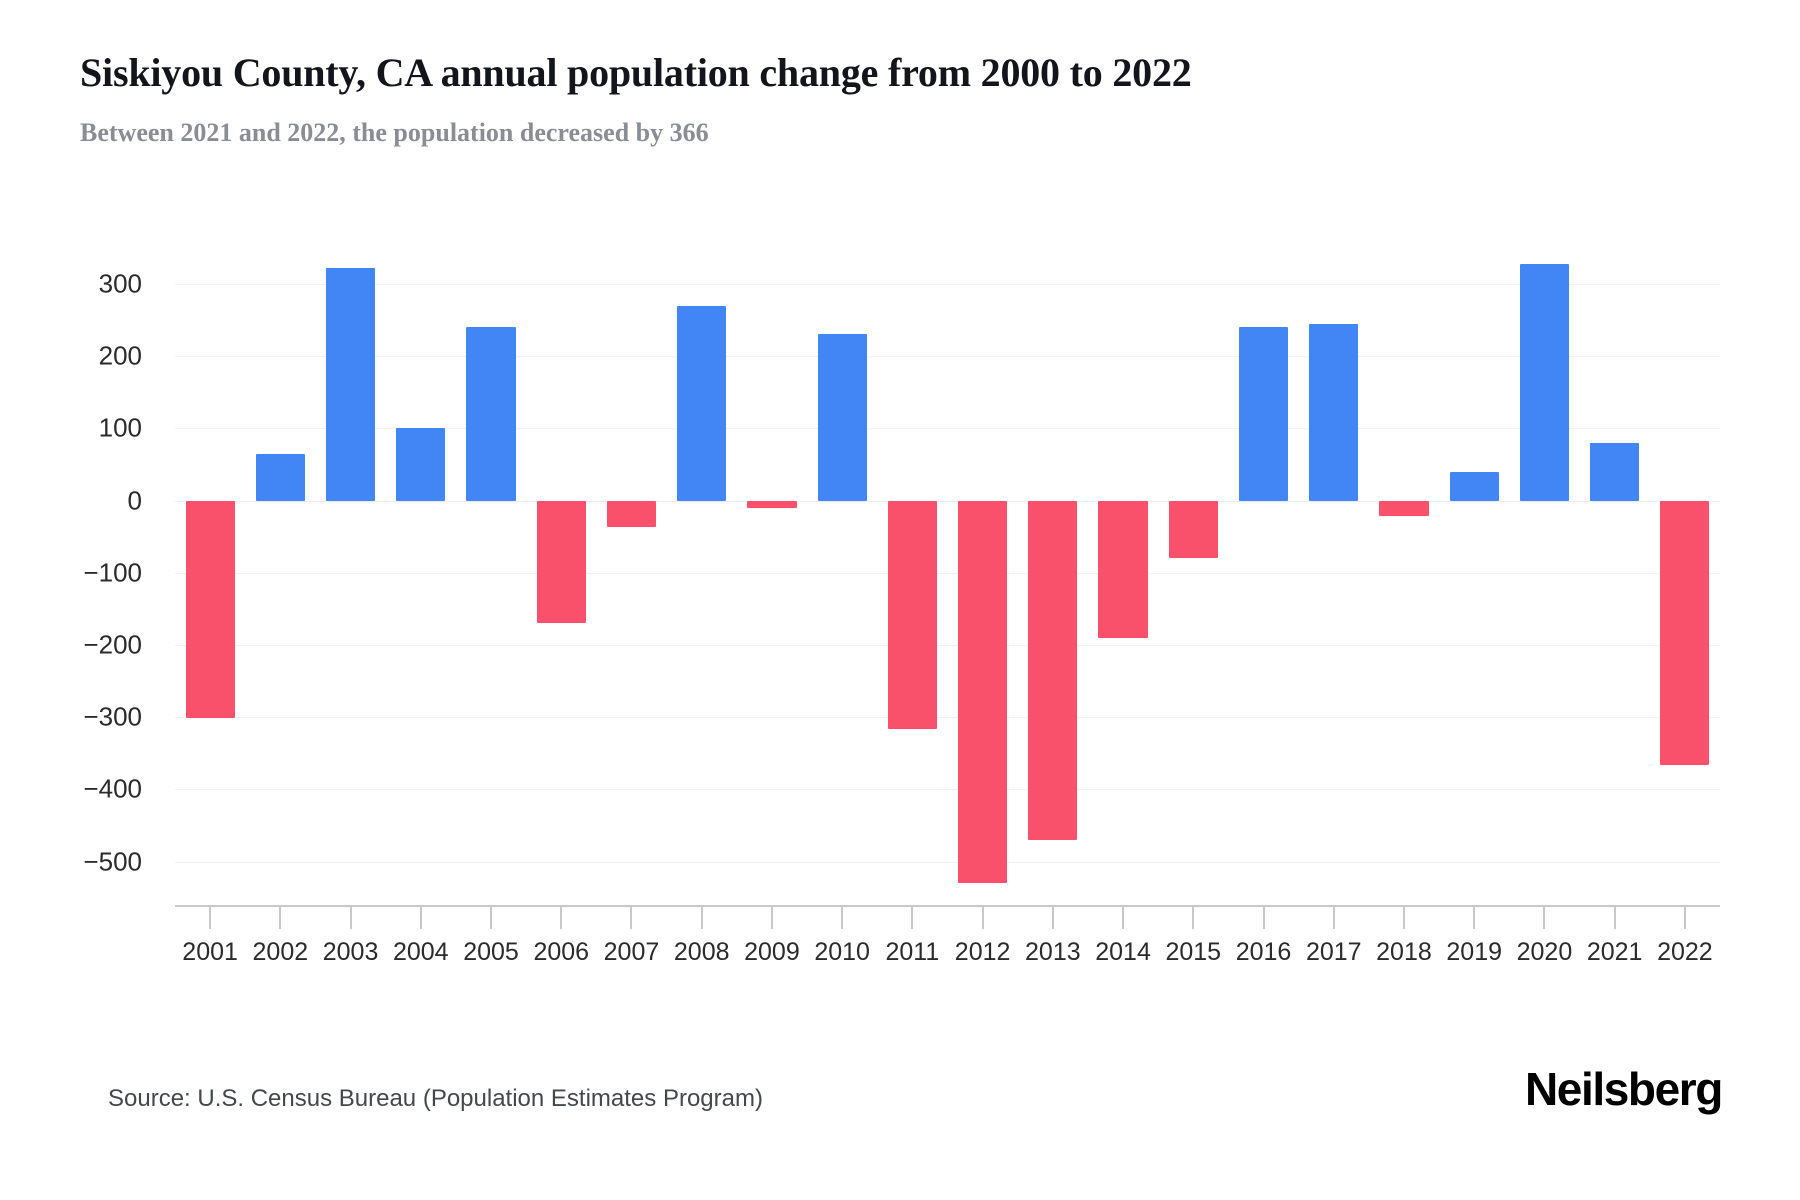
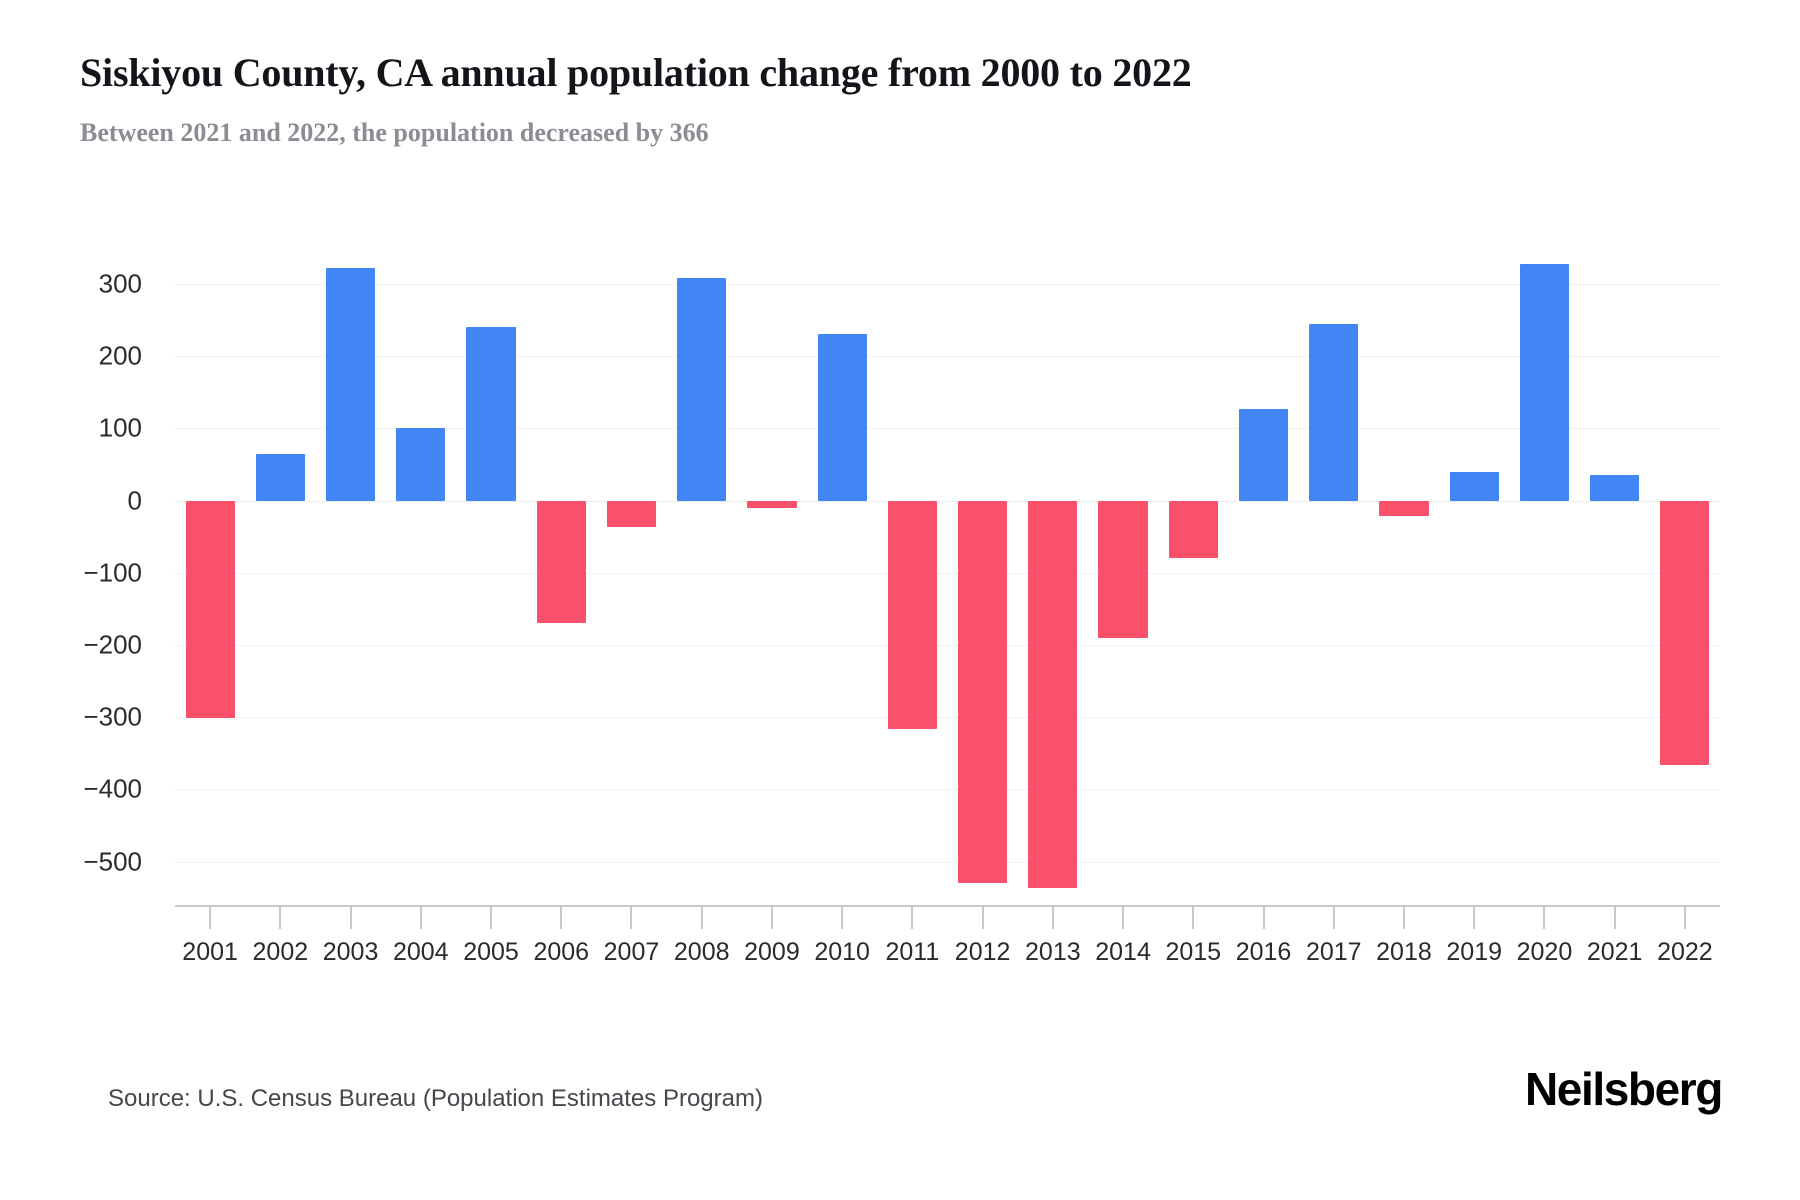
2008: 270 -> 310
2013: -470 -> -540
2016: 240 -> 130
2021: 80 -> 40
